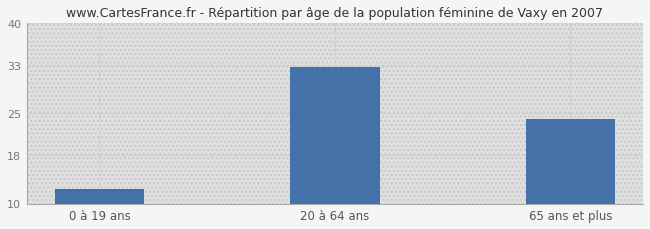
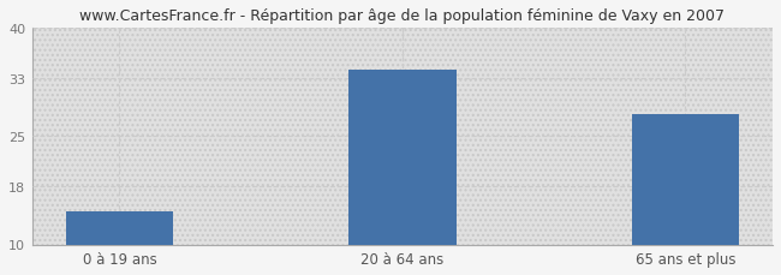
0 à 19 ans: 12.4 -> 14.5
20 à 64 ans: 32.6 -> 34.2
65 ans et plus: 24.0 -> 28.0
